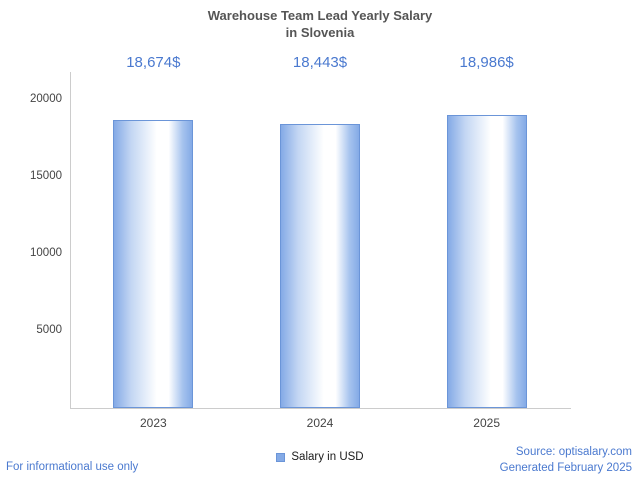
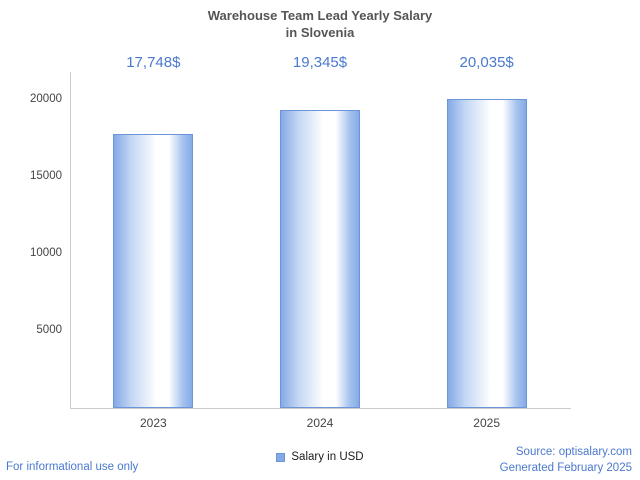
2023: 18,674 -> 17,748
2024: 18,443 -> 19,345
2025: 18,986 -> 20,035
